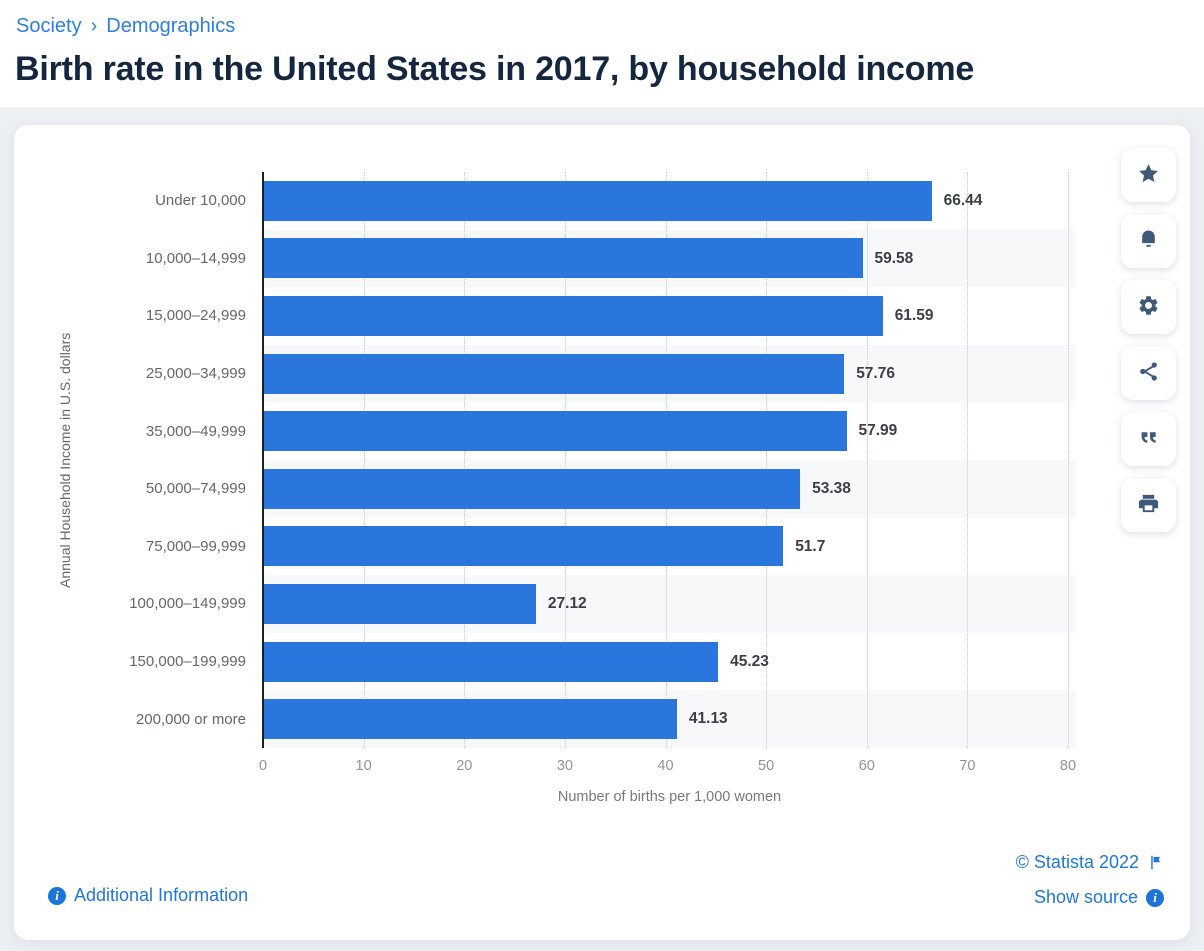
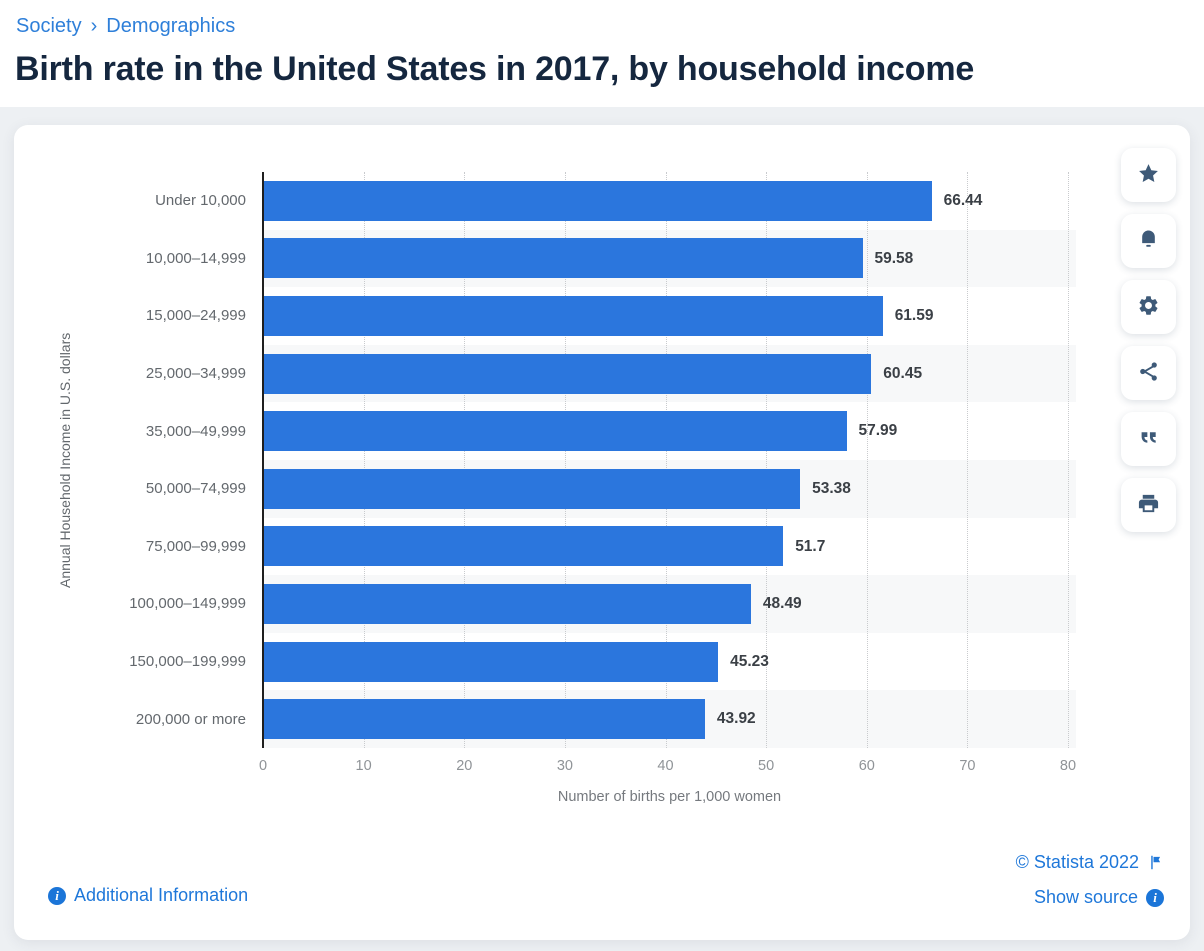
25,000–34,999: 57.76 -> 60.45
100,000–149,999: 27.12 -> 48.49
200,000 or more: 41.13 -> 43.92
